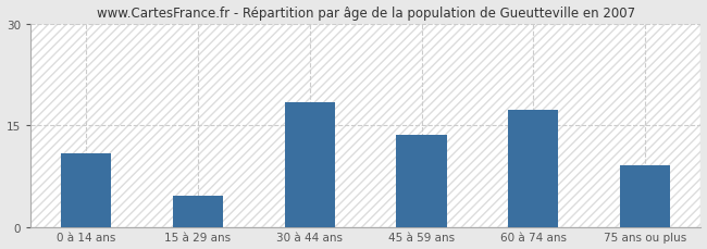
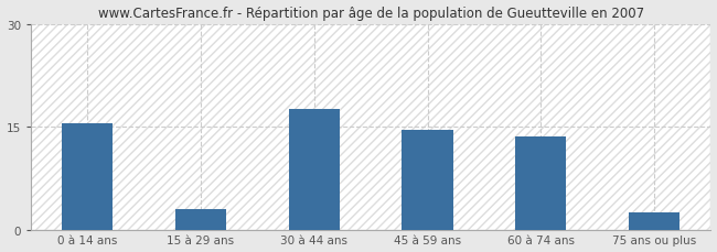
0 à 14 ans: 10.8 -> 15.5
15 à 29 ans: 4.6 -> 3.0
30 à 44 ans: 18.4 -> 17.5
45 à 59 ans: 13.6 -> 14.5
60 à 74 ans: 17.2 -> 13.5
75 ans ou plus: 9.0 -> 2.5
